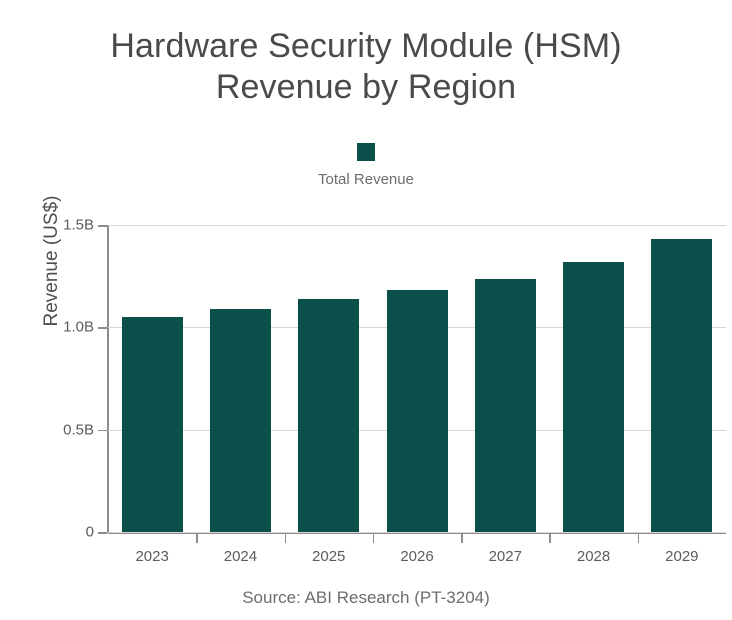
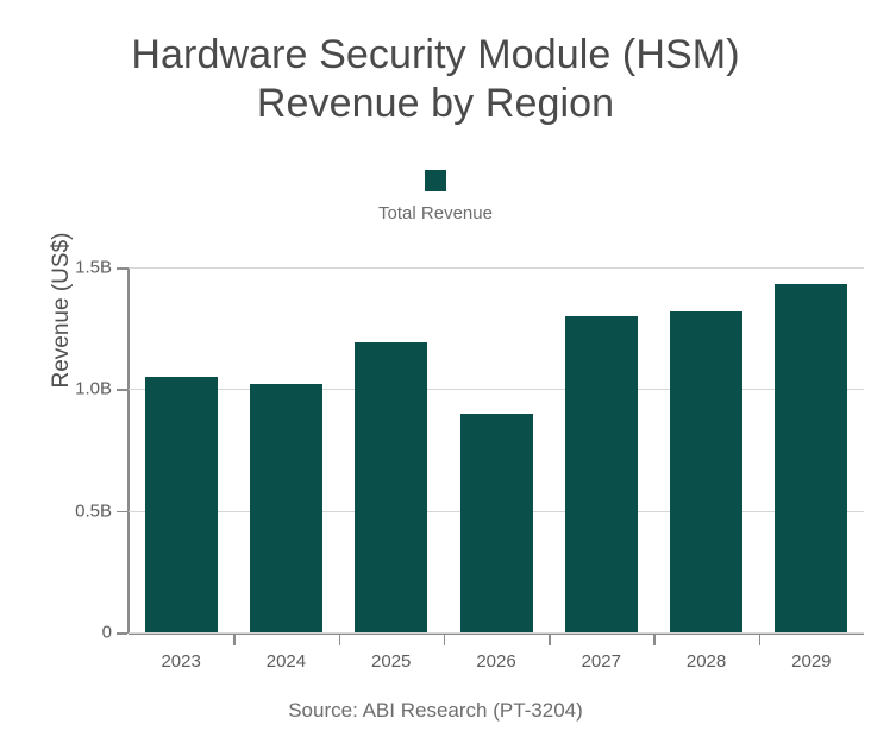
2024: 1.09B -> 1.02B
2025: 1.14B -> 1.19B
2026: 1.18B -> 0.90B
2027: 1.24B -> 1.30B
